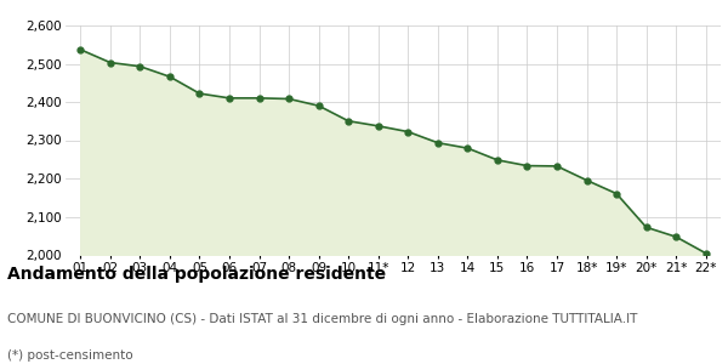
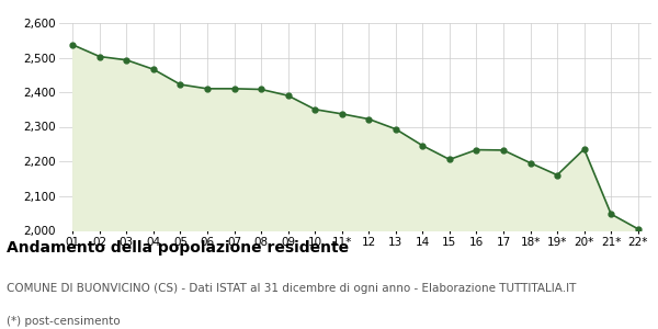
14: 2,279 -> 2,245
15: 2,248 -> 2,205
20*: 2,072 -> 2,235
